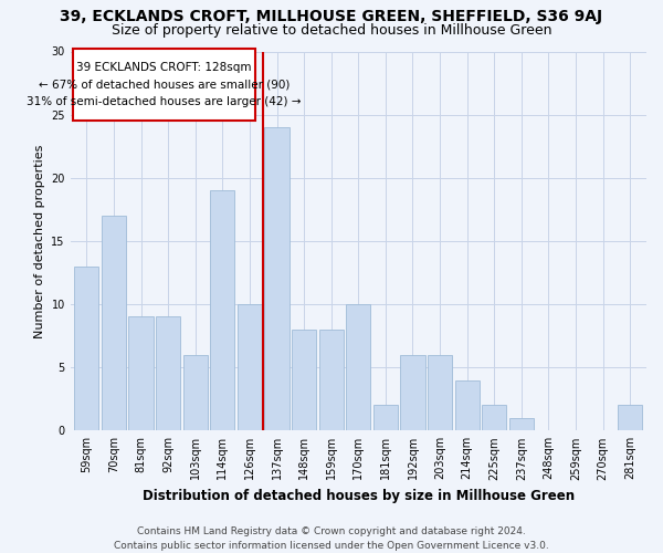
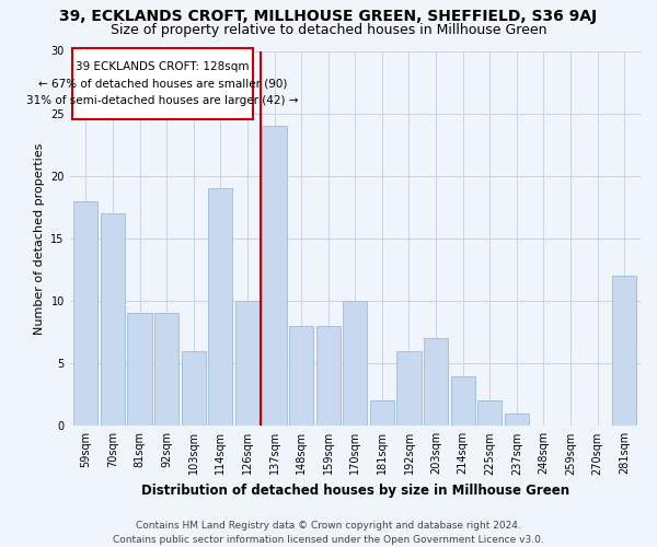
59sqm: 13 -> 18
203sqm: 6 -> 7
281sqm: 2 -> 12
